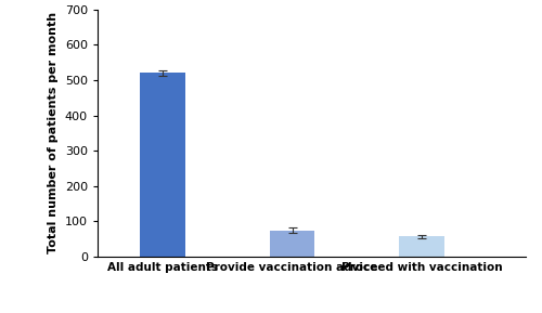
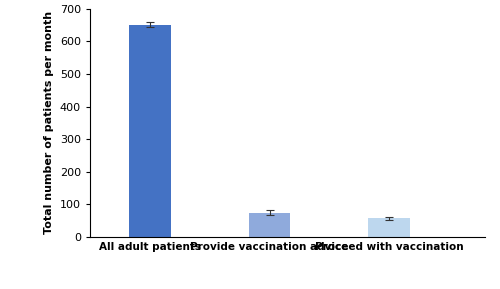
All adult patients: 520 -> 651
